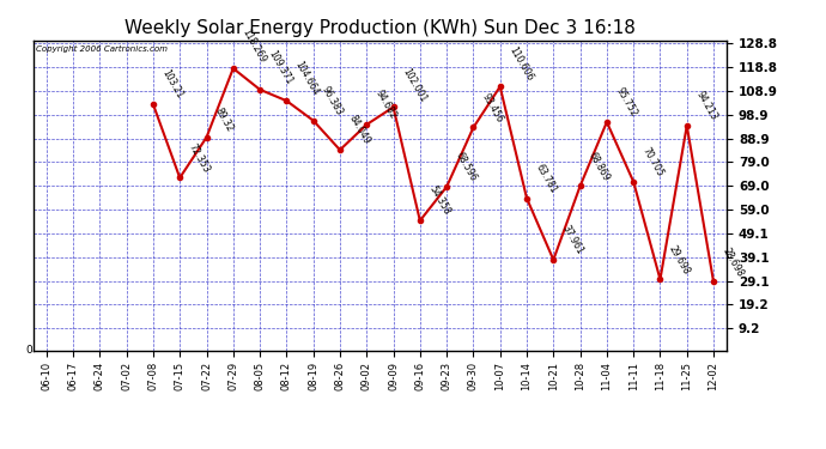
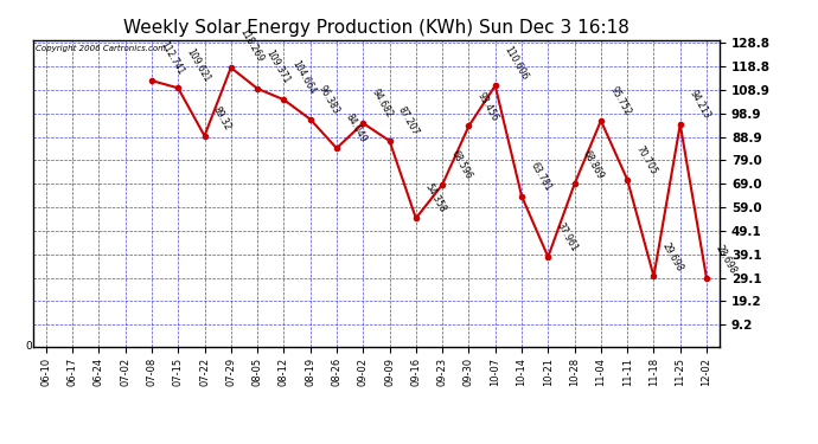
07-08: 103.21 -> 112.741
07-15: 72.353 -> 109.621
09-09: 102.001 -> 87.207
